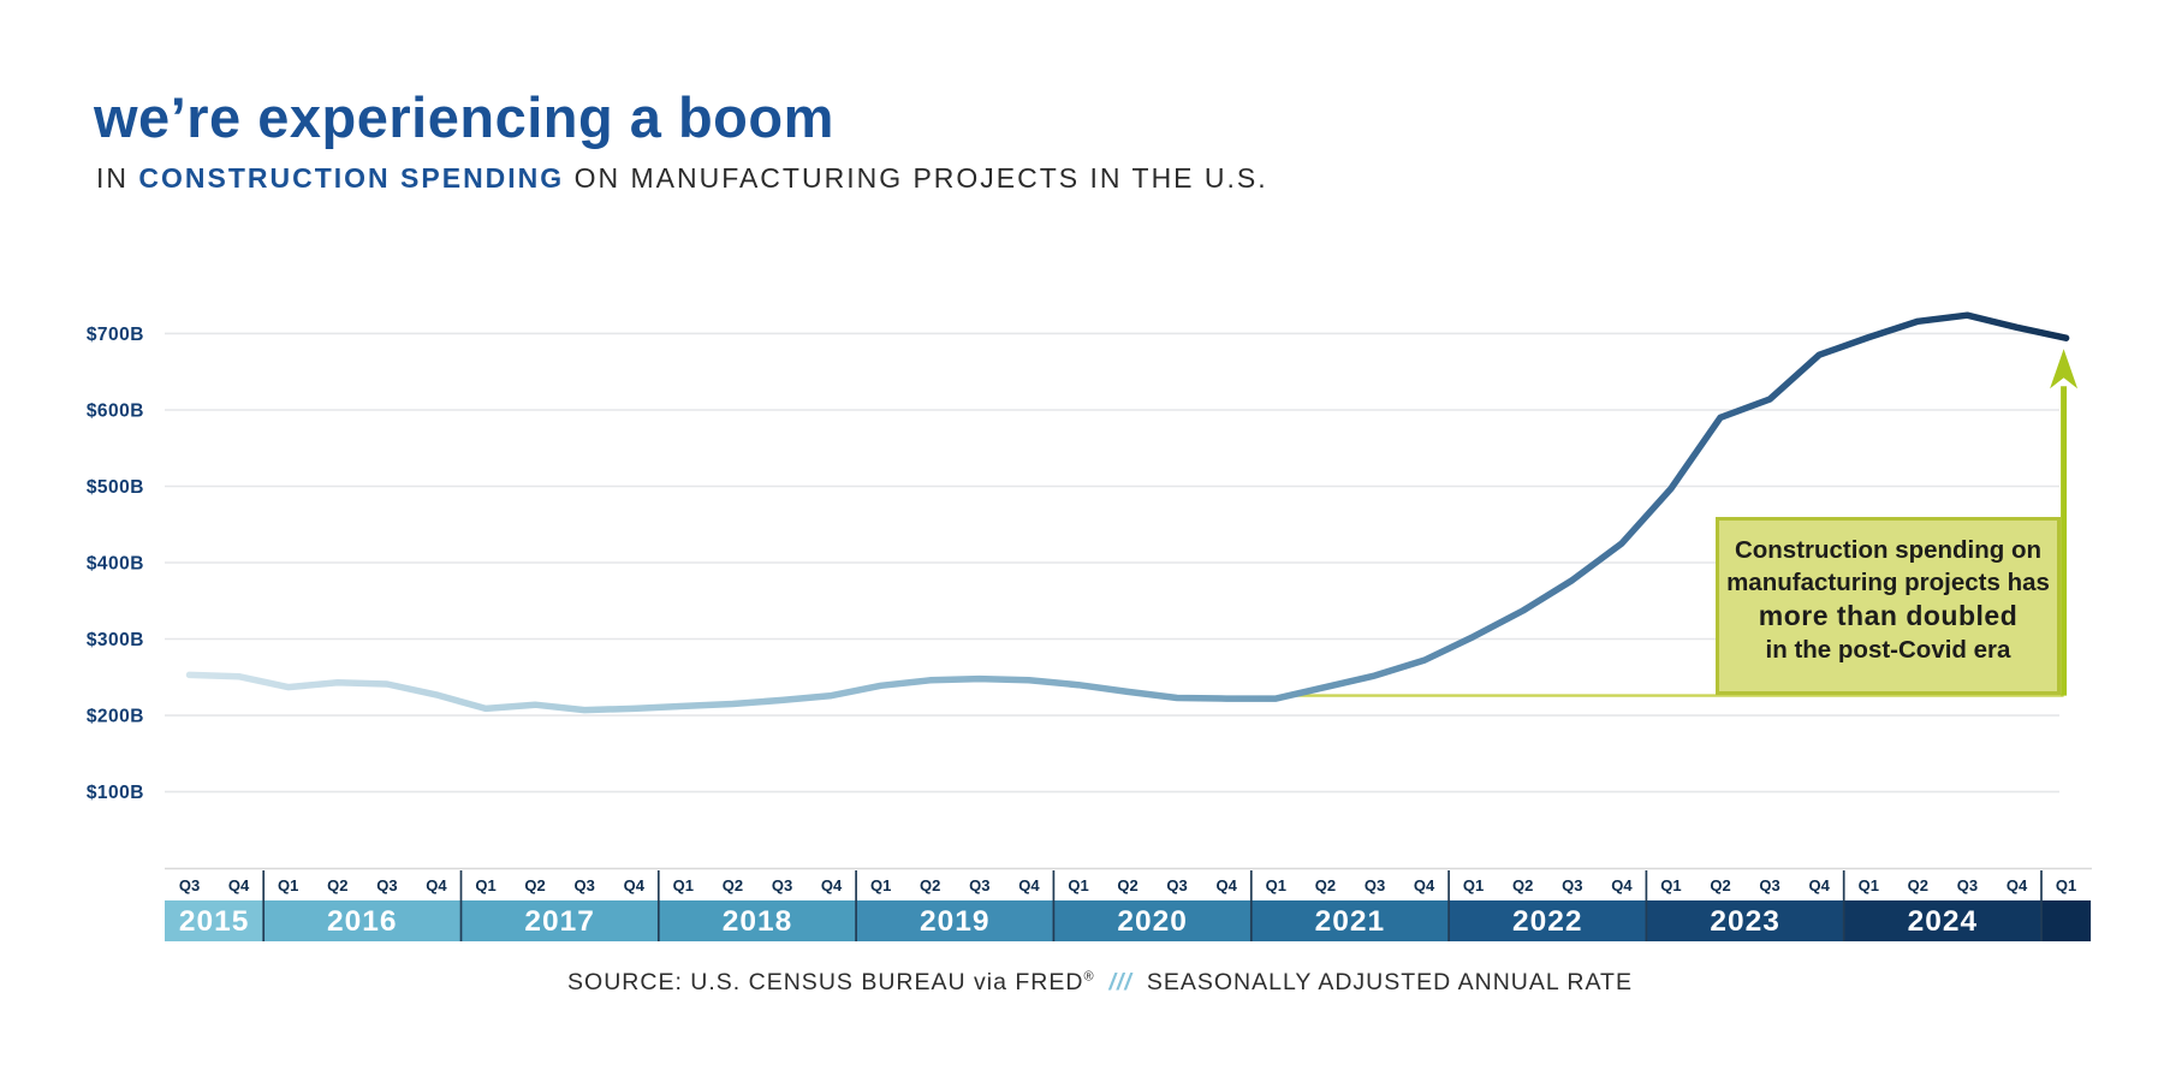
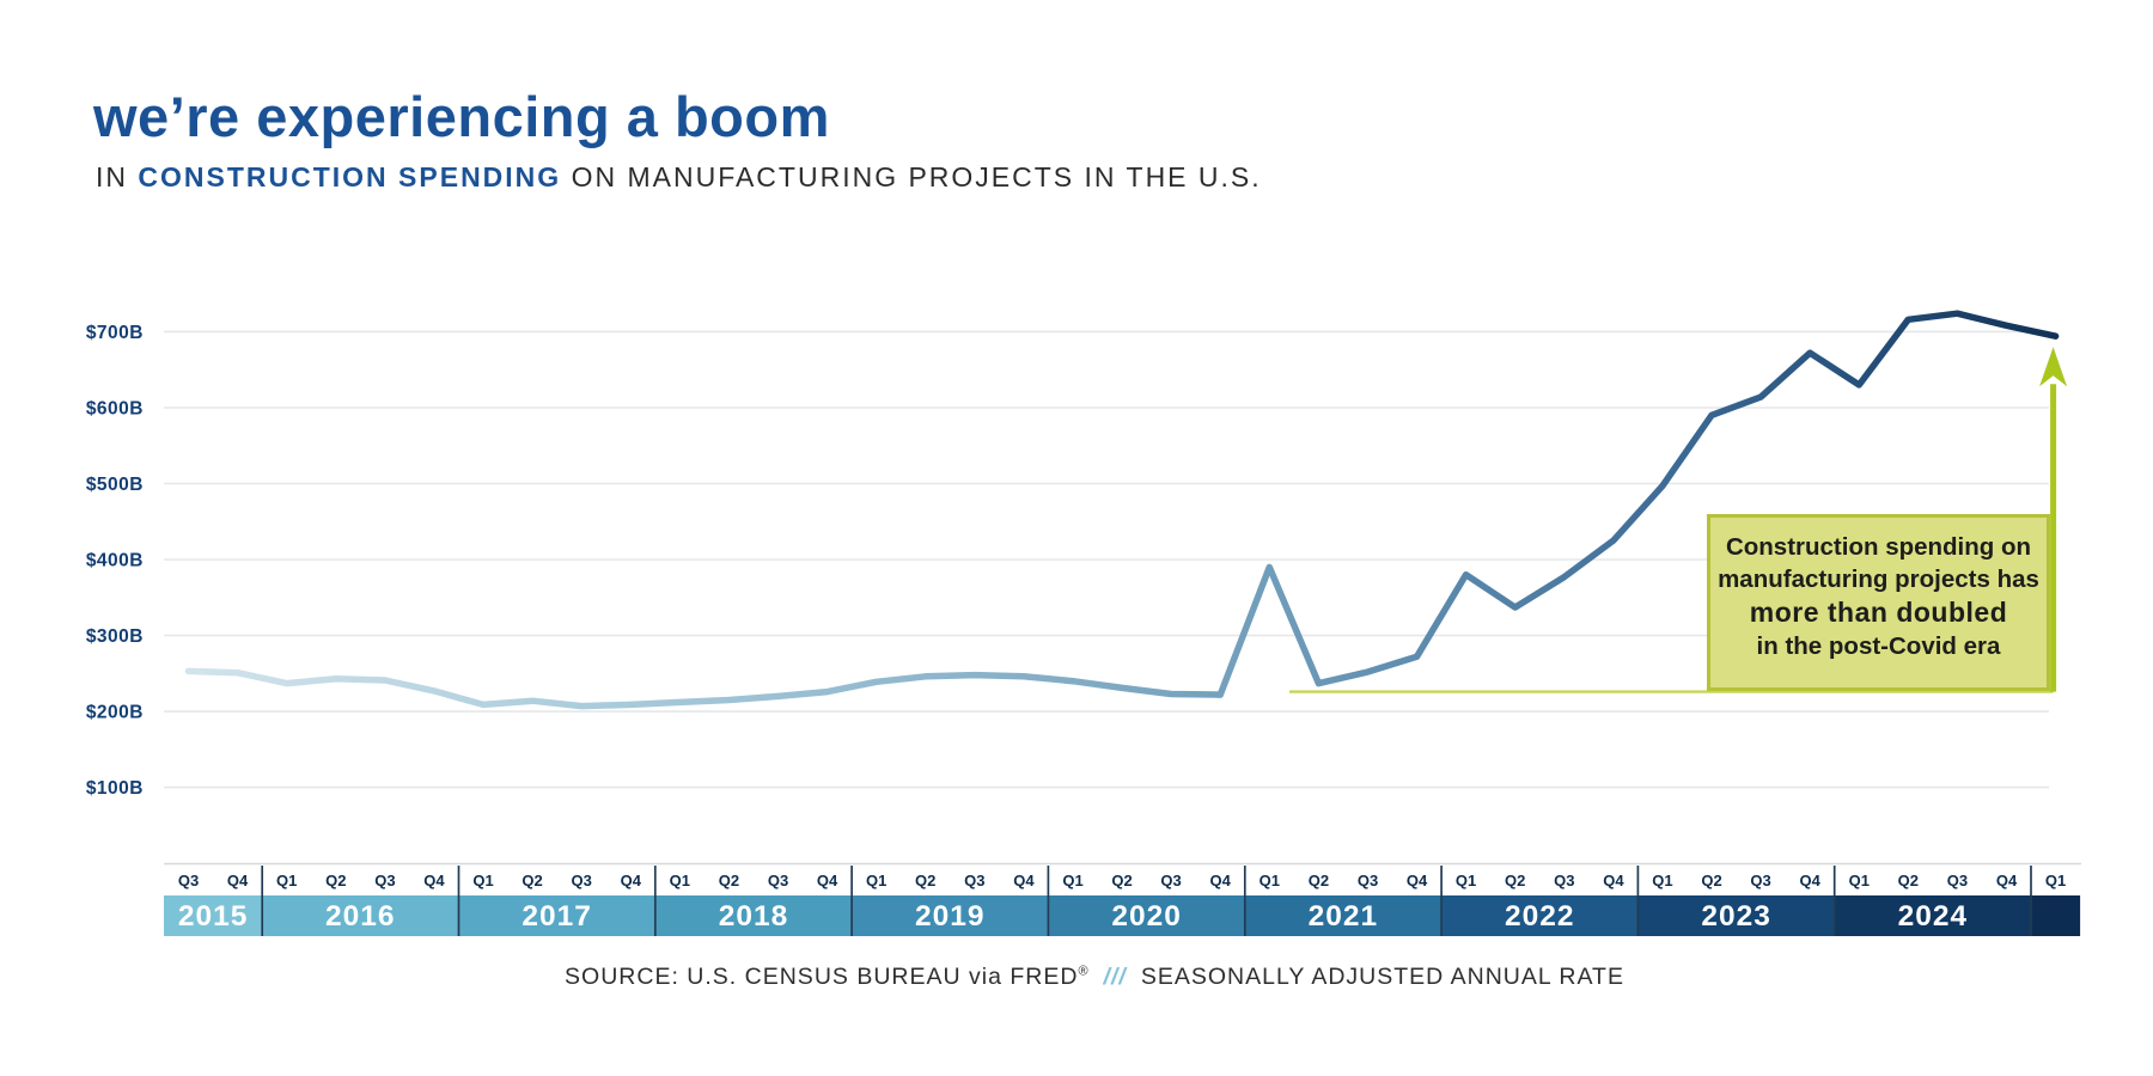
2021 Q1: $220B -> $390B
2022 Q1: $300B -> $380B
2024 Q1: $700B -> $630B
